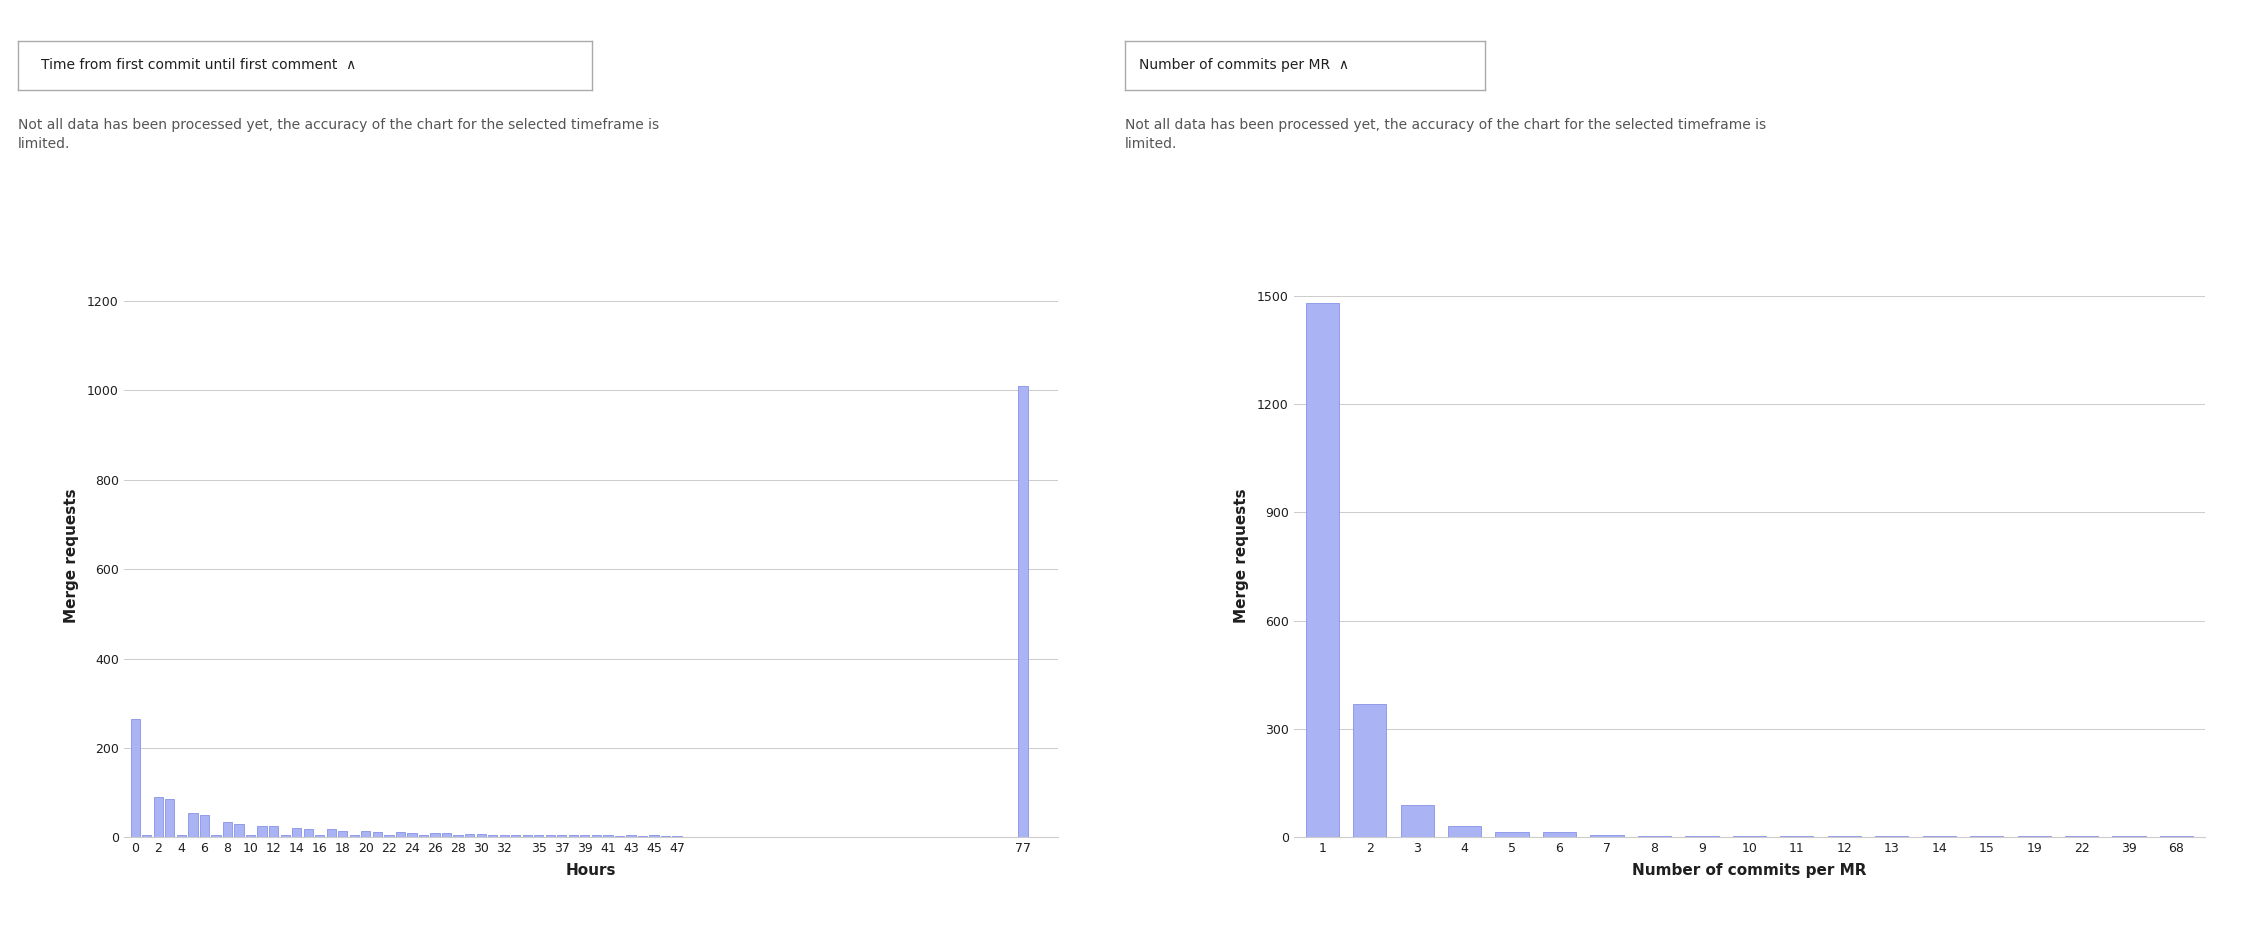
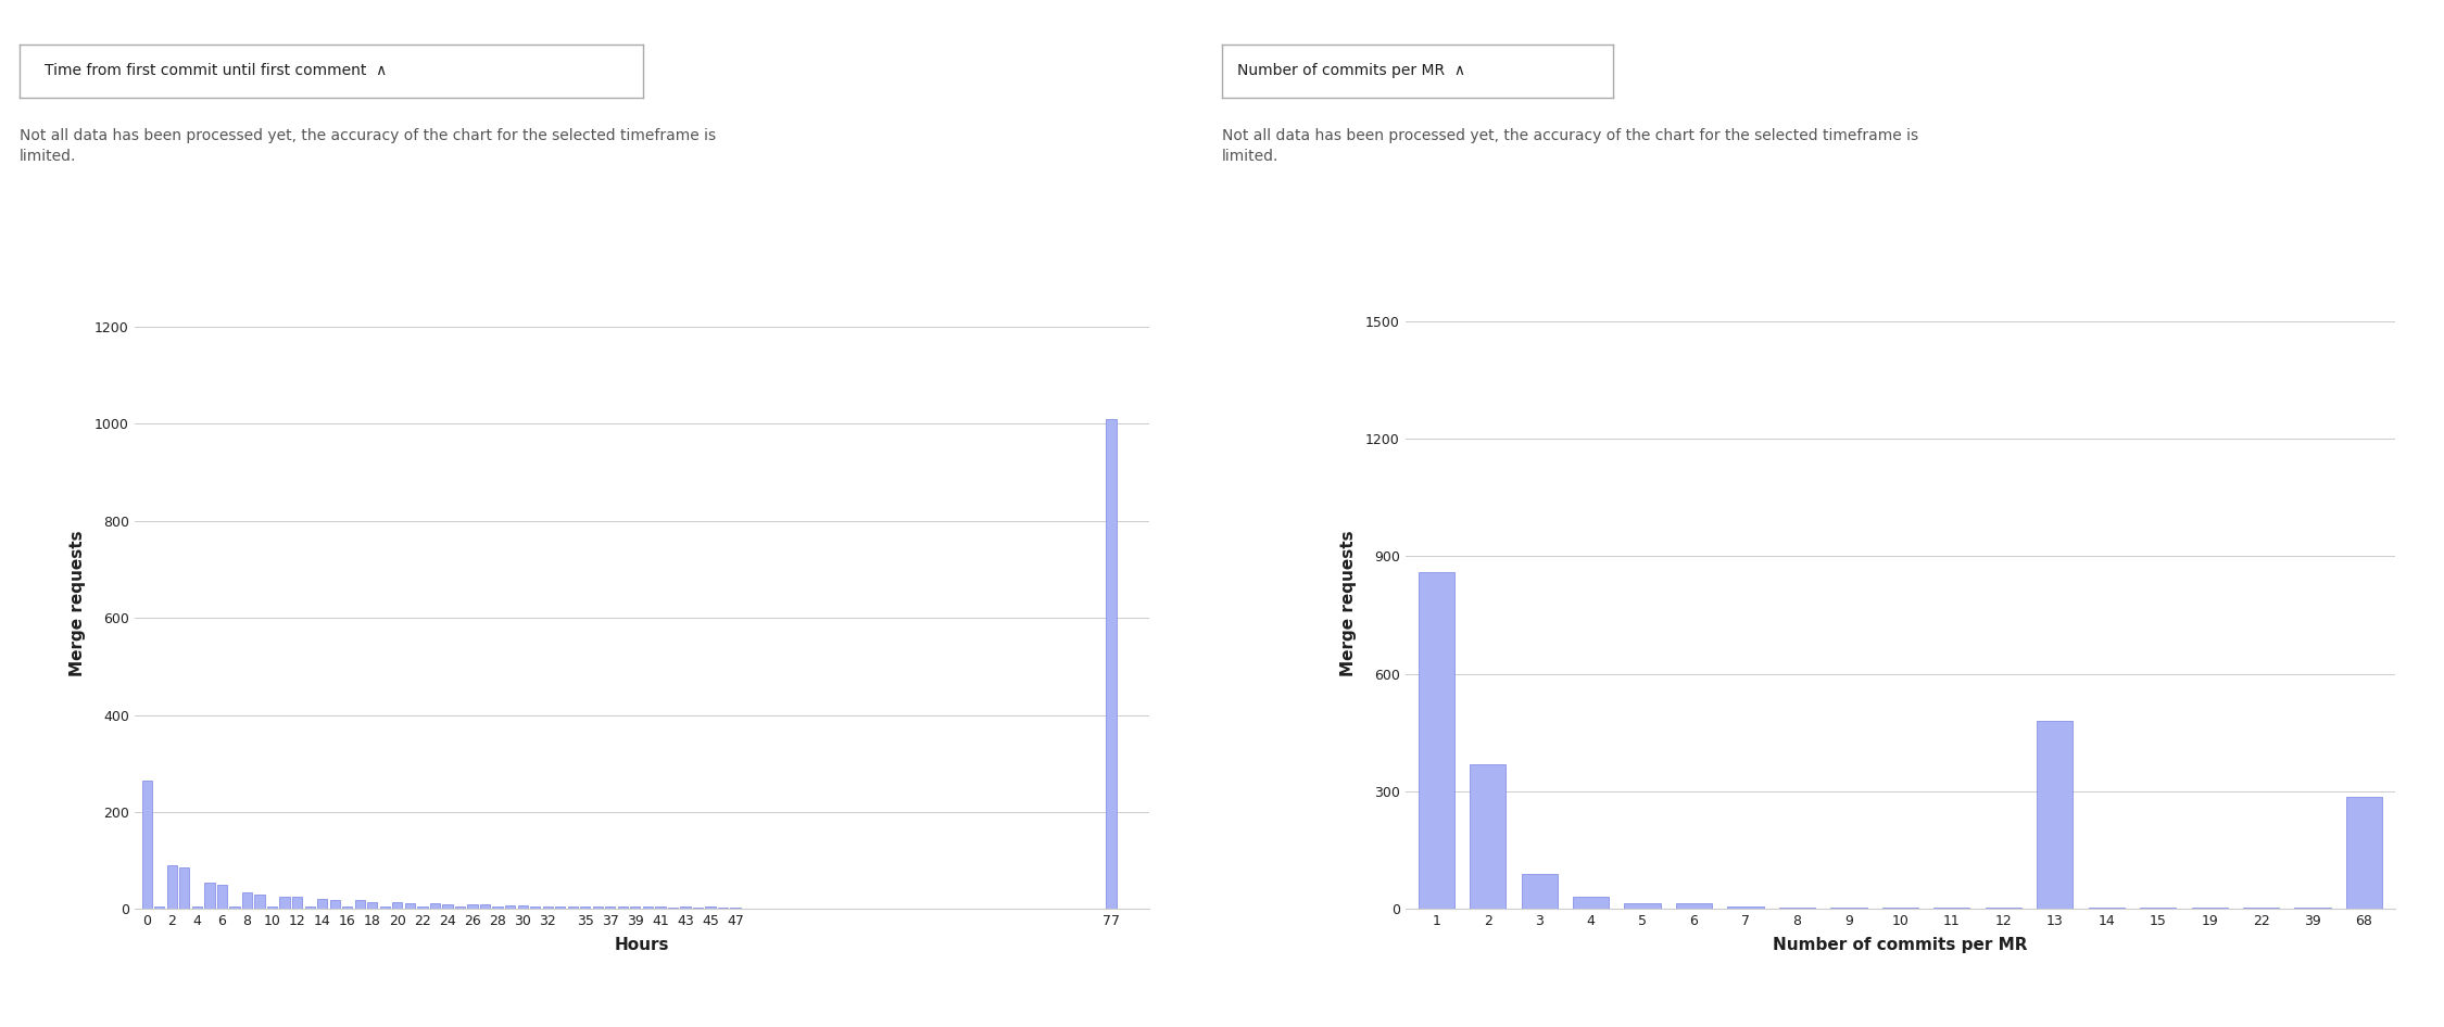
1: 1480 -> 860
13: 2 -> 480
68: 2 -> 285
